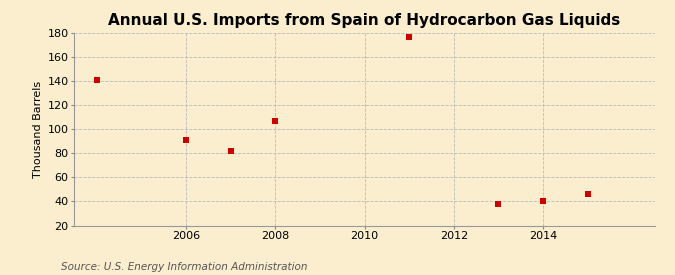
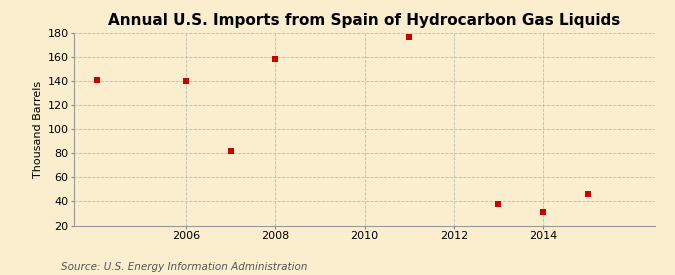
2006: 91 -> 140
2008: 107 -> 158
2014: 40 -> 31
